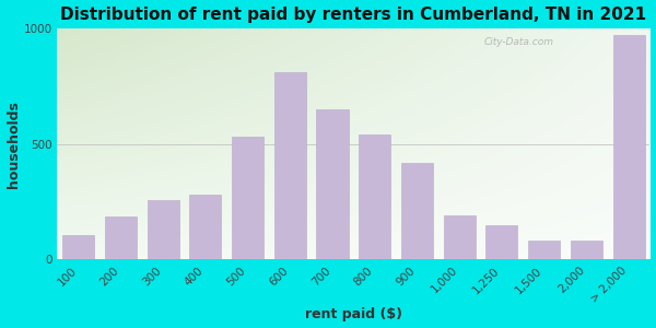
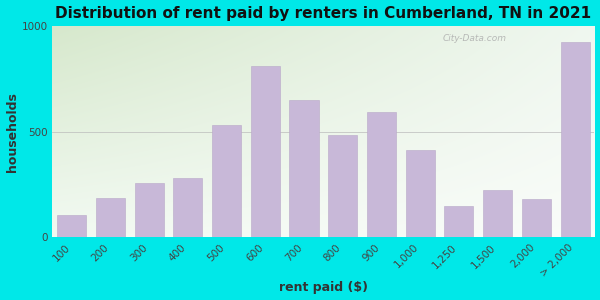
800: 540 -> 485
900: 420 -> 595
1,000: 190 -> 415
1,500: 80 -> 225
2,000: 80 -> 180
> 2,000: 970 -> 925
